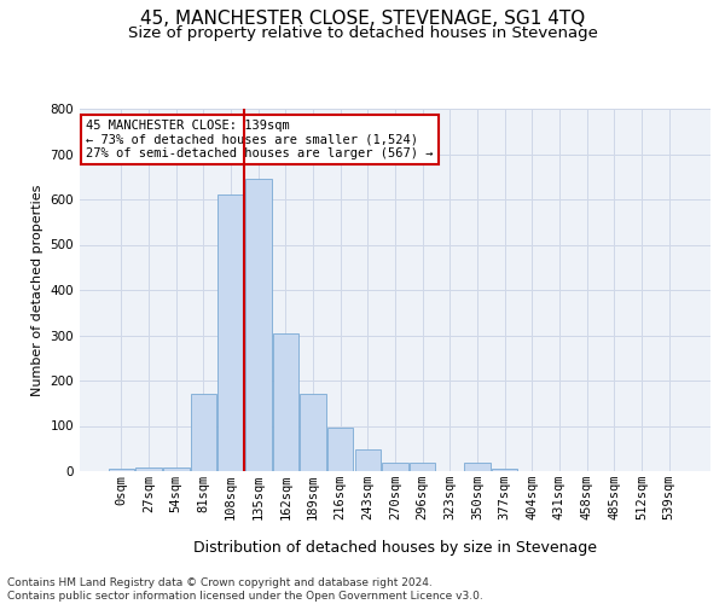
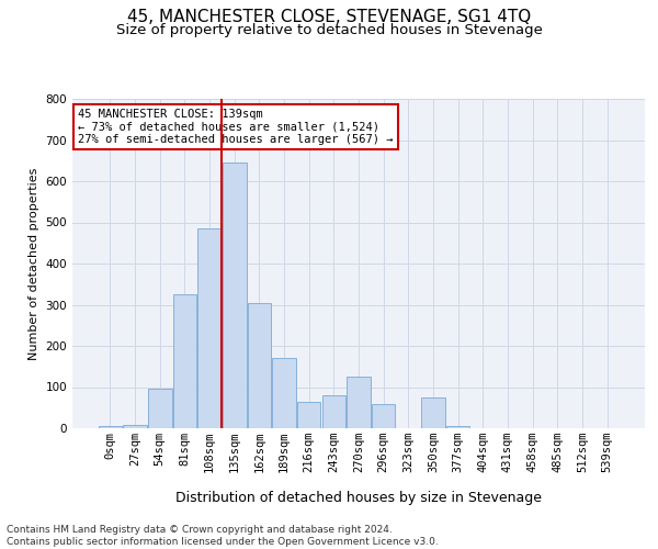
54sqm: 8 -> 95
81sqm: 170 -> 325
108sqm: 610 -> 485
216sqm: 95 -> 65
243sqm: 48 -> 80
270sqm: 18 -> 125
296sqm: 18 -> 60
350sqm: 18 -> 75
